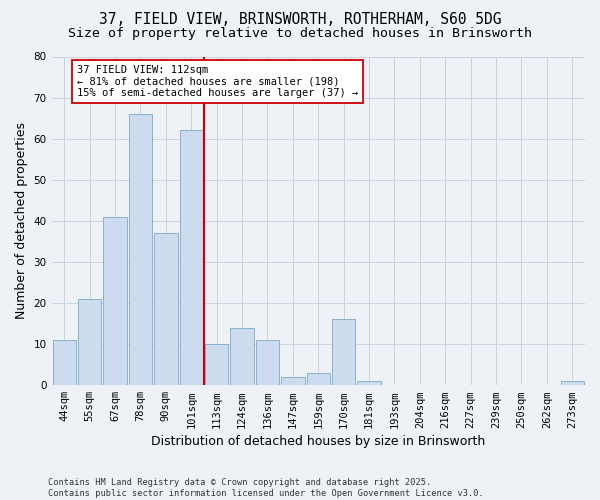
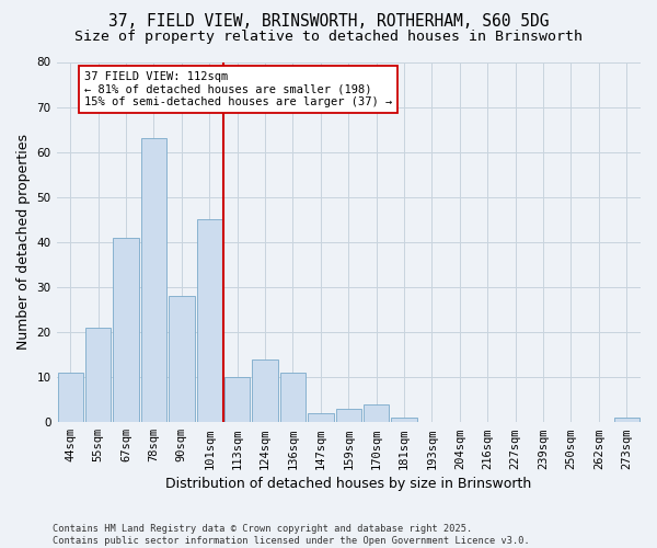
78sqm: 66 -> 63
90sqm: 37 -> 28
101sqm: 62 -> 45
170sqm: 16 -> 4
